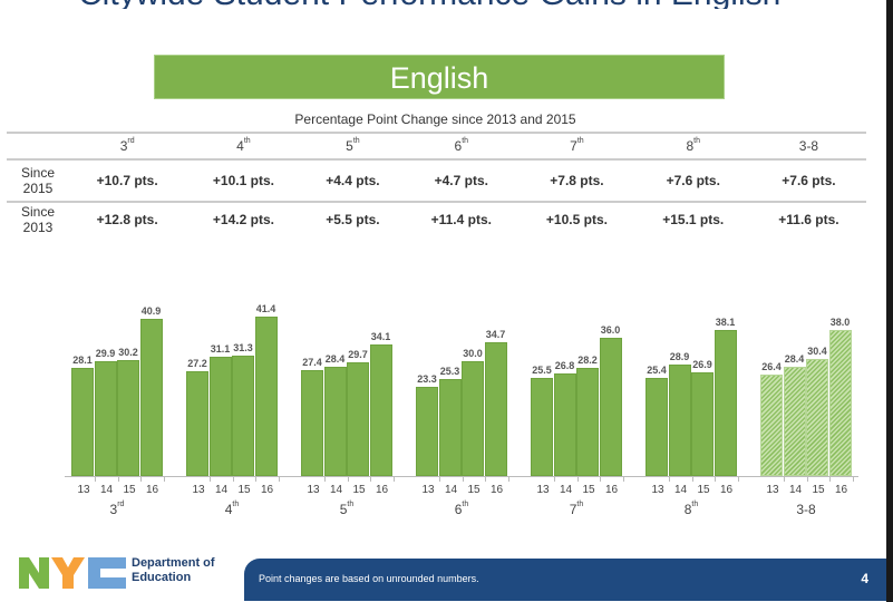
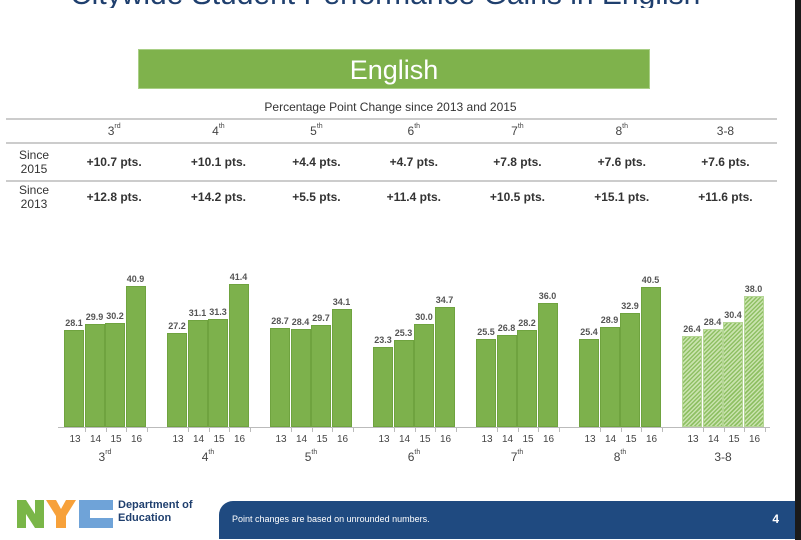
13/5th: 27.4 -> 28.7
15/8th: 26.9 -> 32.9
16/8th: 38.1 -> 40.5
